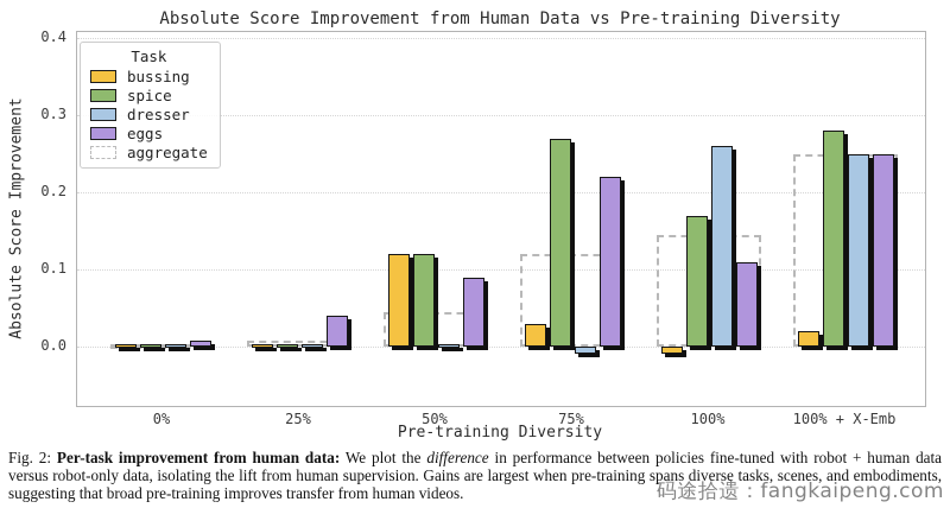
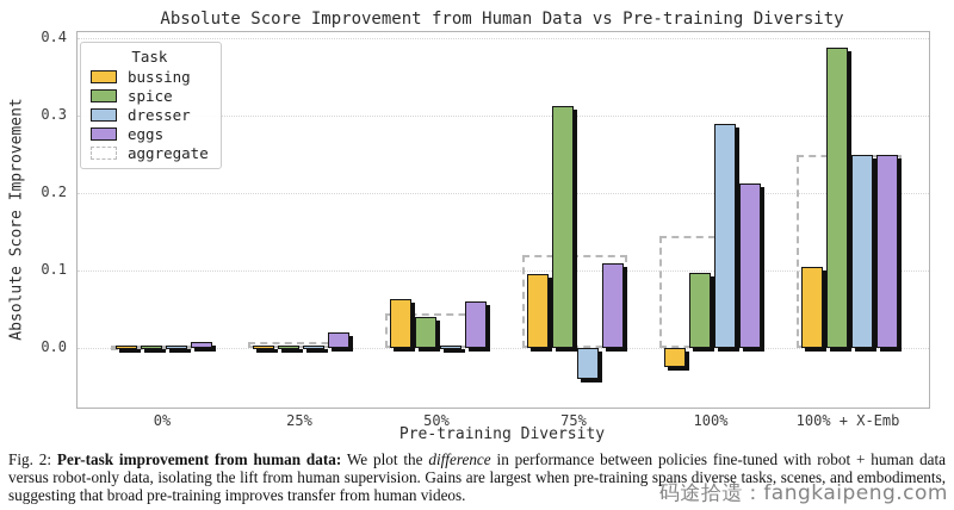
eggs/25%: 0.04 -> 0.02
bussing/50%: 0.12 -> 0.06
spice/50%: 0.12 -> 0.04
eggs/50%: 0.09 -> 0.06
bussing/75%: 0.03 -> 0.10
spice/75%: 0.27 -> 0.31
dresser/75%: -0.01 -> -0.04
eggs/75%: 0.22 -> 0.11
bussing/100%: -0.01 -> -0.03
spice/100%: 0.17 -> 0.10
dresser/100%: 0.26 -> 0.29
eggs/100%: 0.11 -> 0.21
bussing/100% + X-Emb: 0.02 -> 0.10
spice/100% + X-Emb: 0.28 -> 0.39
